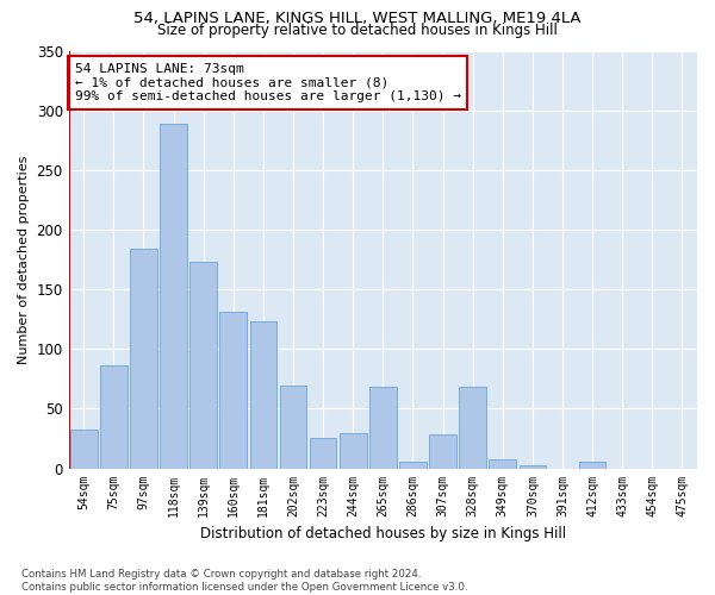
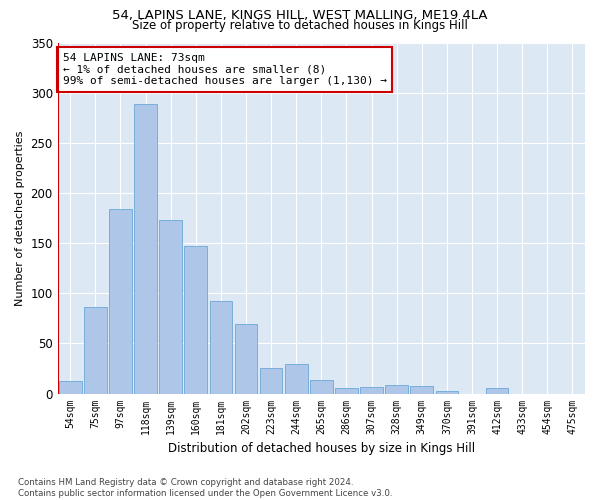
54sqm: 32 -> 13
160sqm: 131 -> 147
181sqm: 123 -> 92
265sqm: 68 -> 14
307sqm: 28 -> 7
328sqm: 68 -> 9
